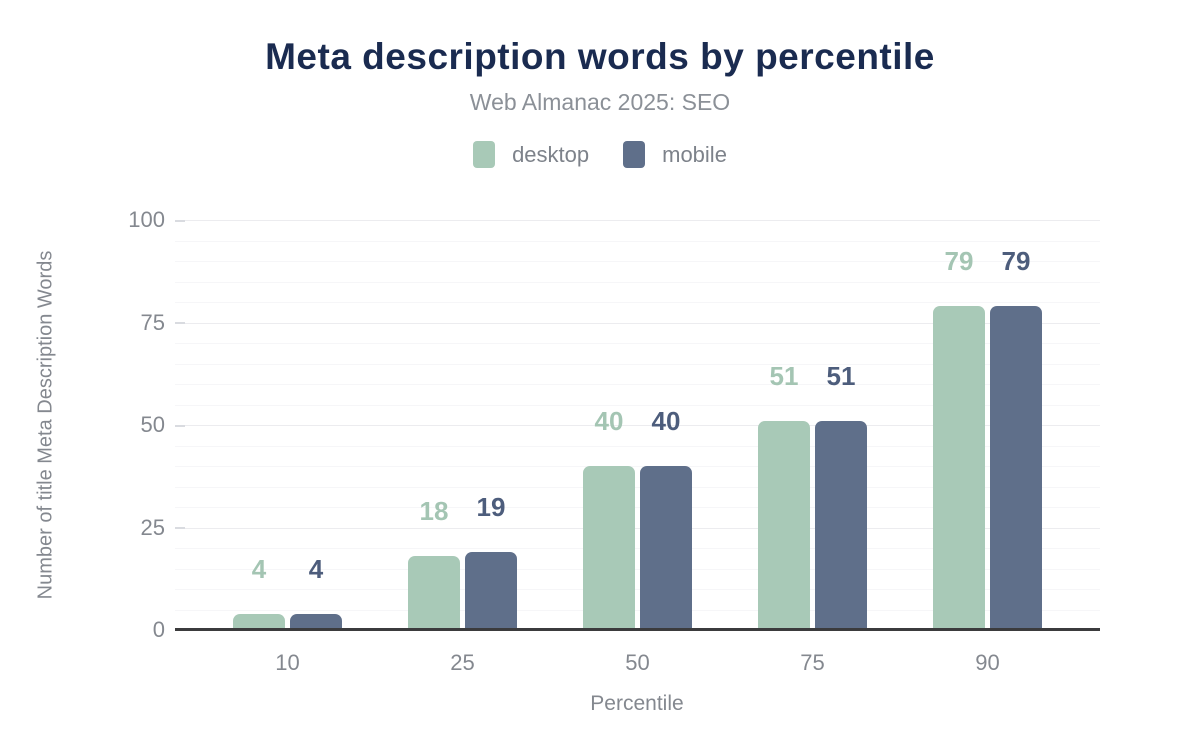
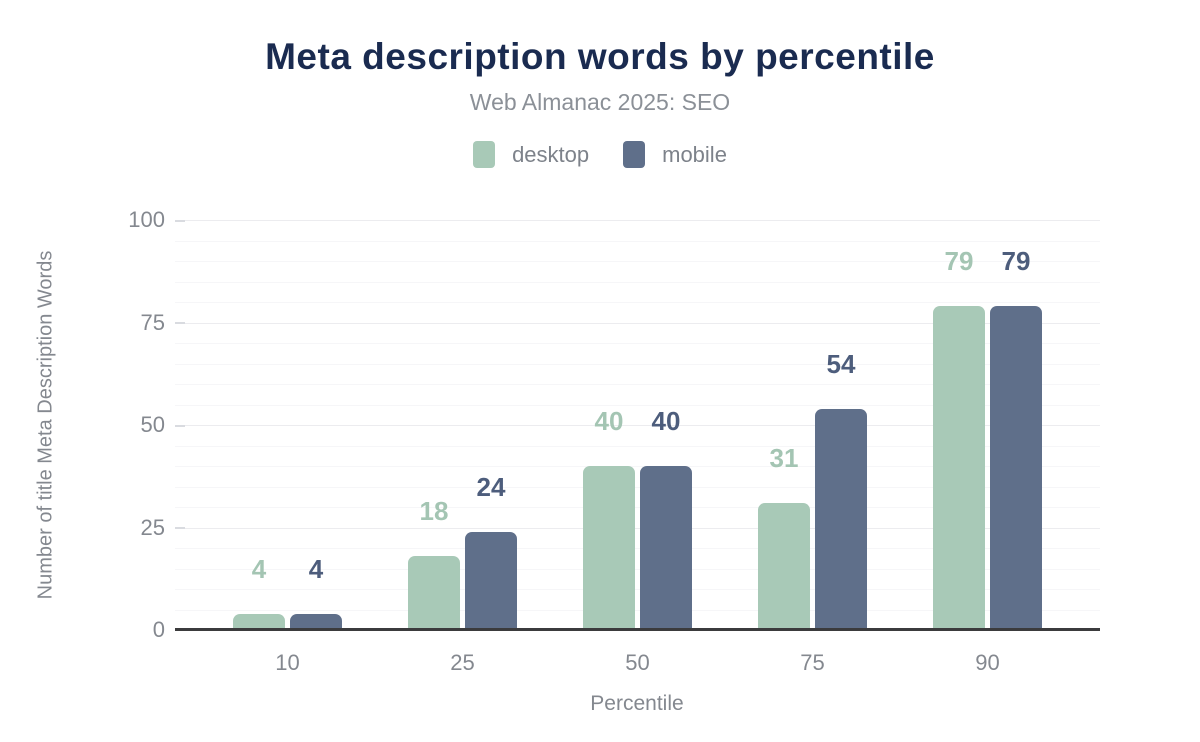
mobile/25: 19 -> 24
desktop/75: 51 -> 31
mobile/75: 51 -> 54
